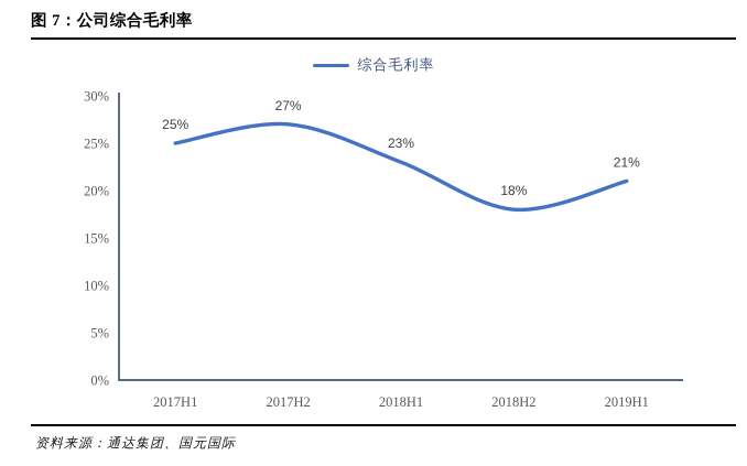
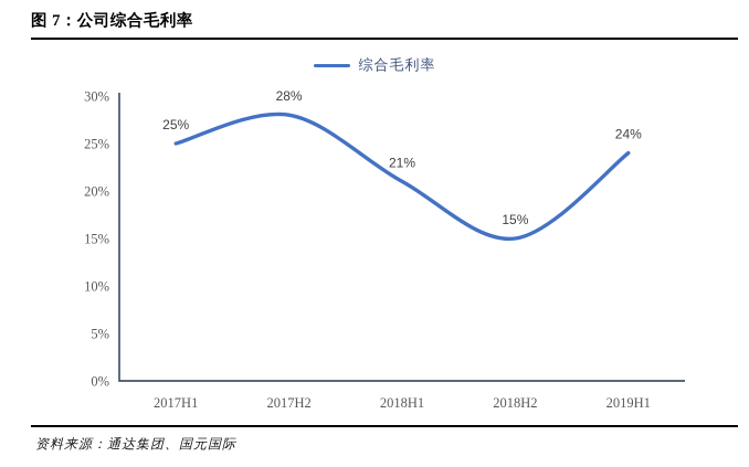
2017H2: 27% -> 28%
2018H1: 23% -> 21%
2018H2: 18% -> 15%
2019H1: 21% -> 24%
